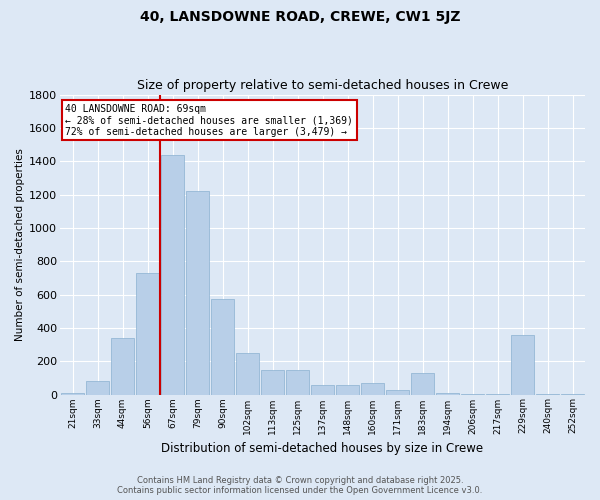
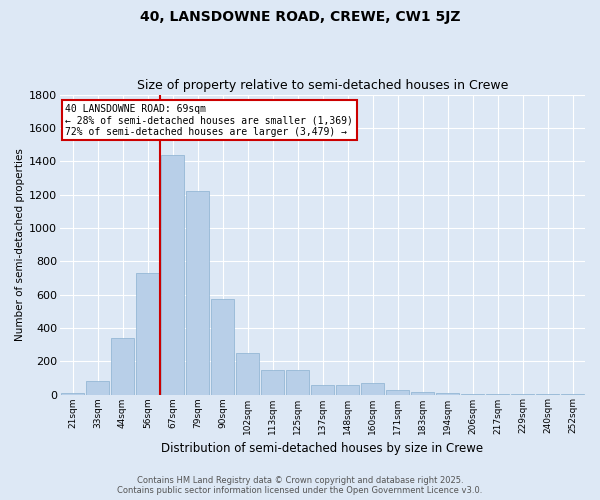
183sqm: 130 -> 20
229sqm: 360 -> 0
